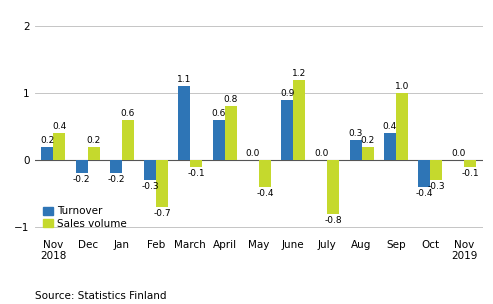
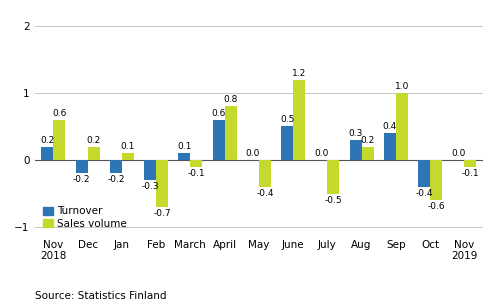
Sales volume/Nov 2018: 0.4 -> 0.6
Sales volume/Jan: 0.6 -> 0.1
Turnover/March: 1.1 -> 0.1
Turnover/June: 0.9 -> 0.5
Sales volume/July: -0.8 -> -0.5
Sales volume/Oct: -0.3 -> -0.6
